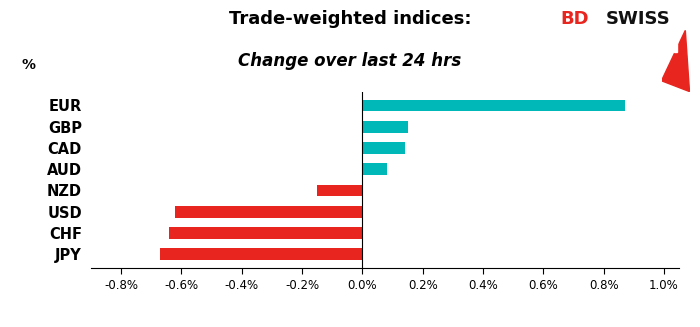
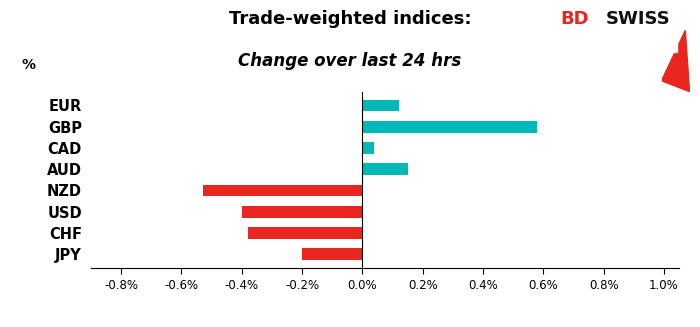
EUR: 0.87% -> 0.12%
GBP: 0.15% -> 0.58%
CAD: 0.14% -> 0.04%
AUD: 0.08% -> 0.15%
NZD: -0.15% -> -0.53%
USD: -0.62% -> -0.40%
CHF: -0.64% -> -0.38%
JPY: -0.67% -> -0.20%
